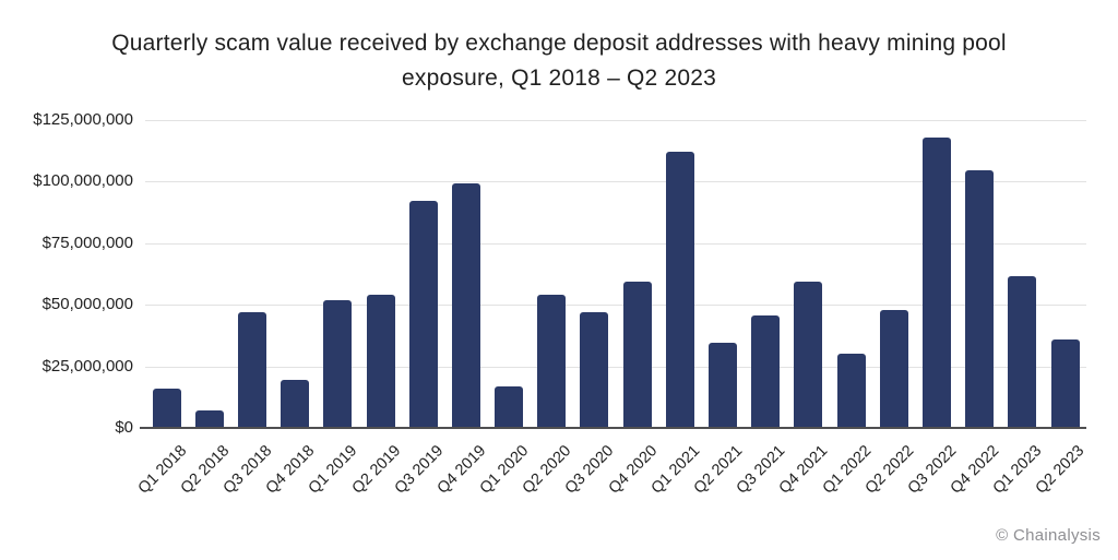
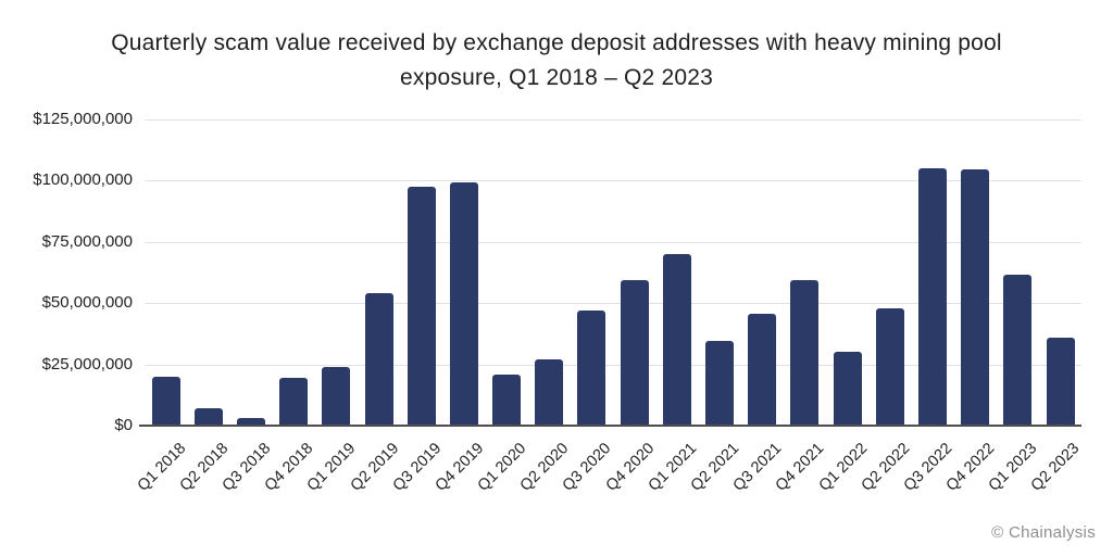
Q1 2018: $16000000 -> $20000000
Q3 2018: $47000000 -> $3000000
Q1 2019: $52000000 -> $24000000
Q3 2019: $92000000 -> $98000000
Q1 2020: $17000000 -> $21000000
Q2 2020: $54000000 -> $27000000
Q1 2021: $112000000 -> $70000000
Q3 2022: $118000000 -> $105000000
